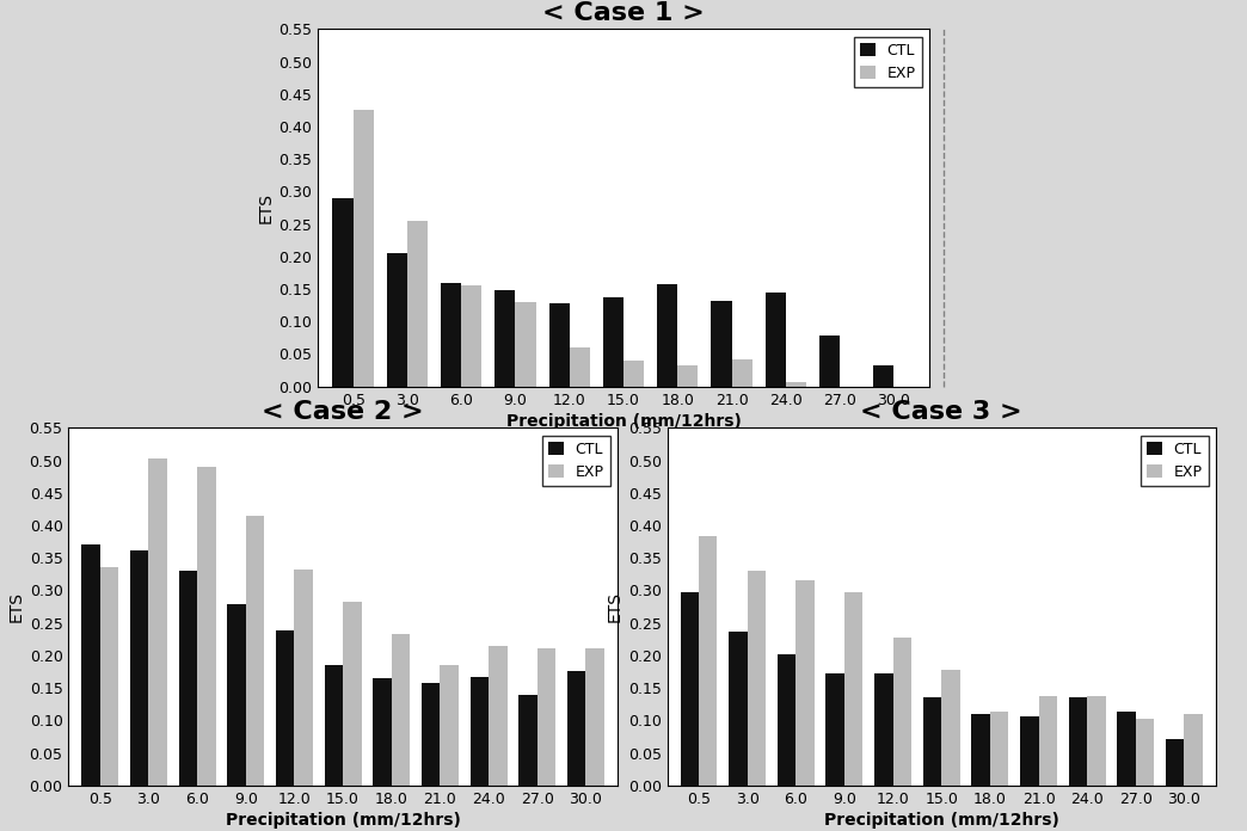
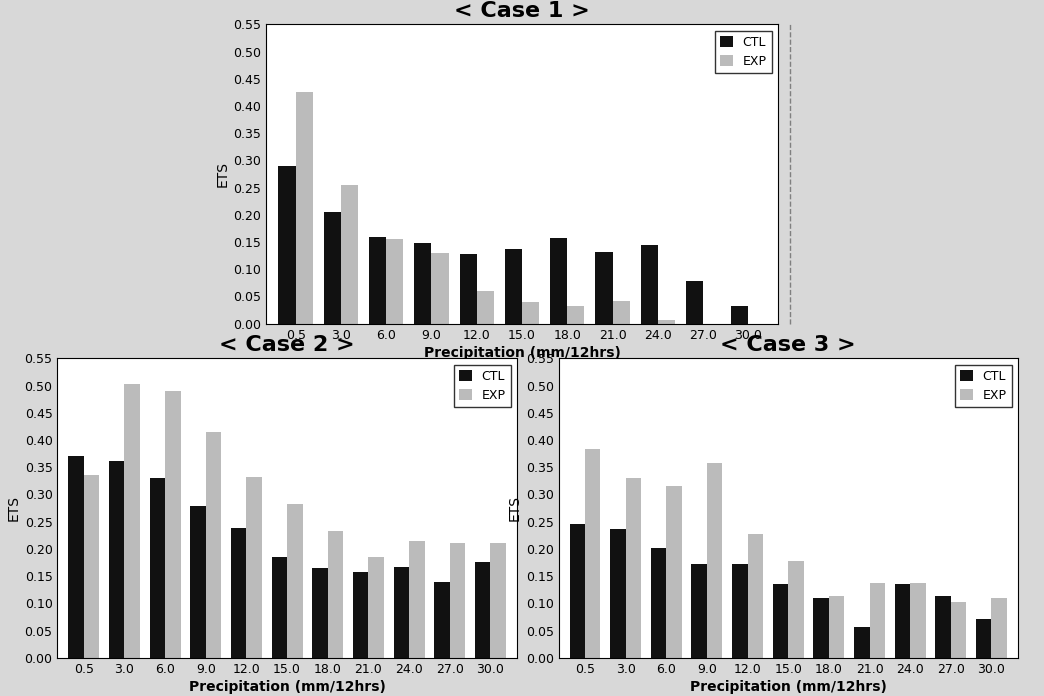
< Case 3 >/CTL/0.5: 0.298 -> 0.246
< Case 3 >/EXP/9.0: 0.298 -> 0.358
< Case 3 >/CTL/21.0: 0.106 -> 0.056
